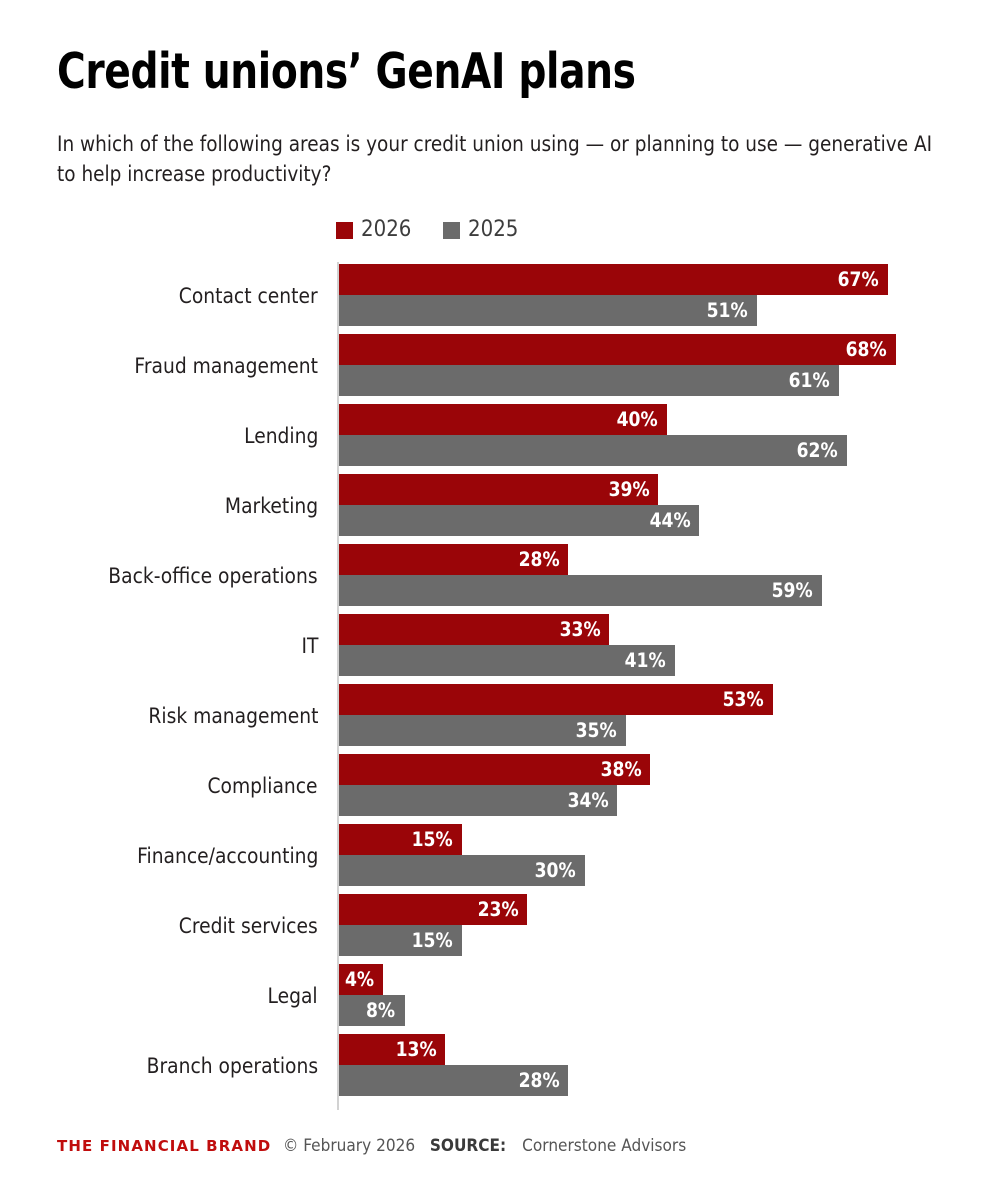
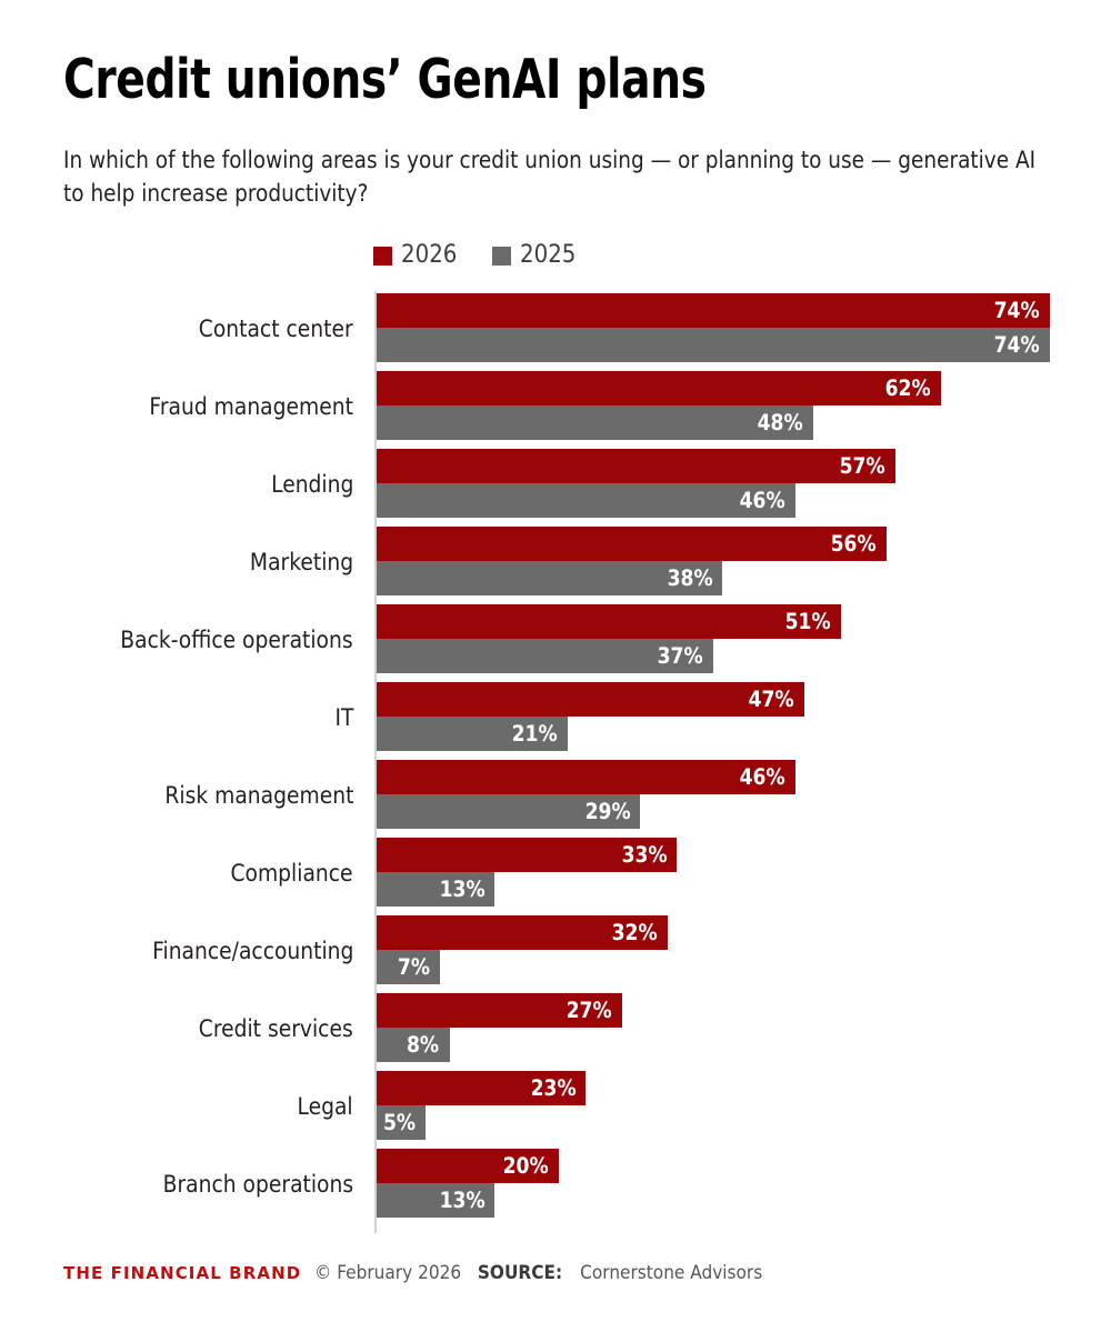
2026/Contact center: 67% -> 74%
2025/Contact center: 51% -> 74%
2026/Fraud management: 68% -> 62%
2025/Fraud management: 61% -> 48%
2026/Lending: 40% -> 57%
2025/Lending: 62% -> 46%
2026/Marketing: 39% -> 56%
2025/Marketing: 44% -> 38%
2026/Back-office operations: 28% -> 51%
2025/Back-office operations: 59% -> 37%
2026/IT: 33% -> 47%
2025/IT: 41% -> 21%
2026/Risk management: 53% -> 46%
2025/Risk management: 35% -> 29%
2026/Compliance: 38% -> 33%
2025/Compliance: 34% -> 13%
2026/Finance/accounting: 15% -> 32%
2025/Finance/accounting: 30% -> 7%
2026/Credit services: 23% -> 27%
2025/Credit services: 15% -> 8%
2026/Legal: 4% -> 23%
2025/Legal: 8% -> 5%
2026/Branch operations: 13% -> 20%
2025/Branch operations: 28% -> 13%
